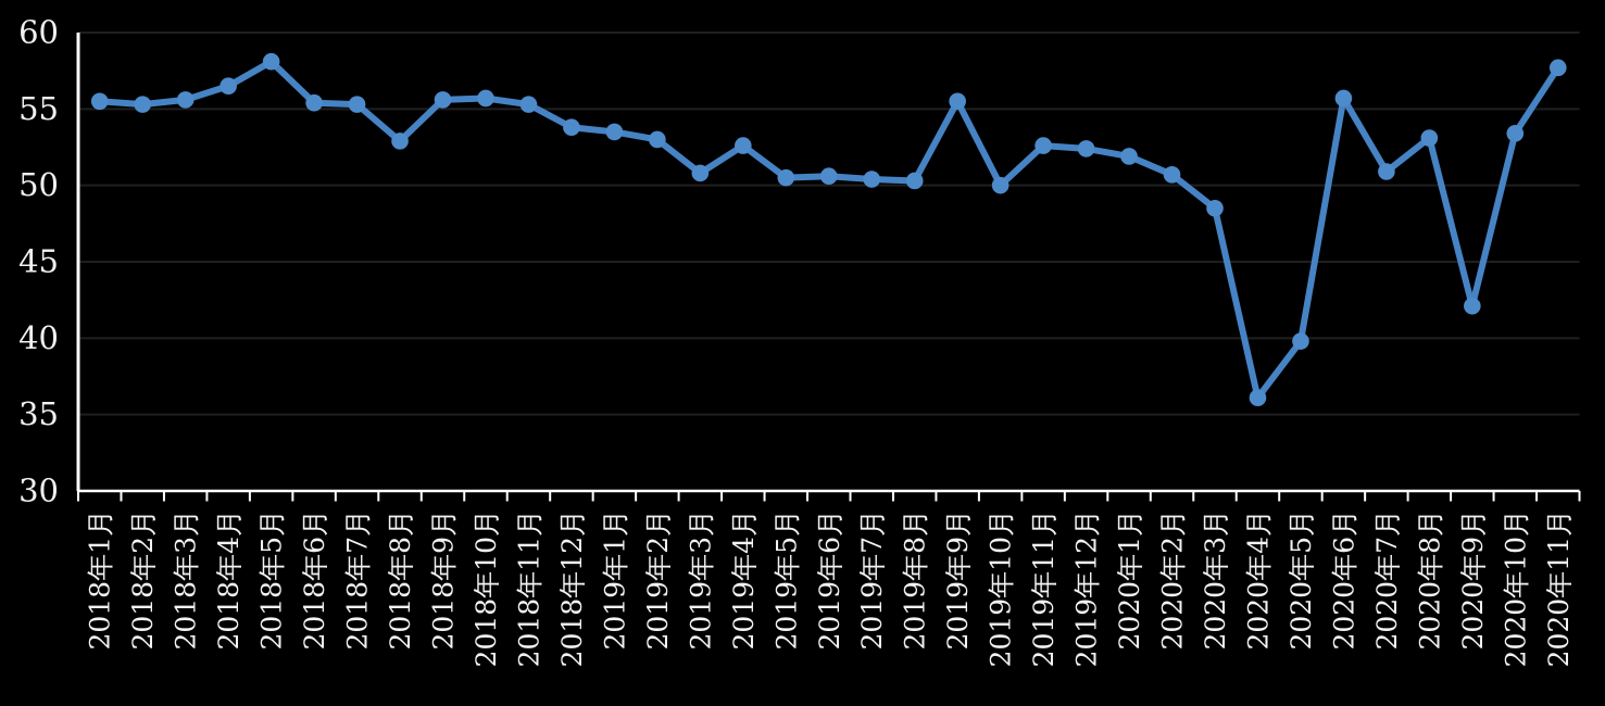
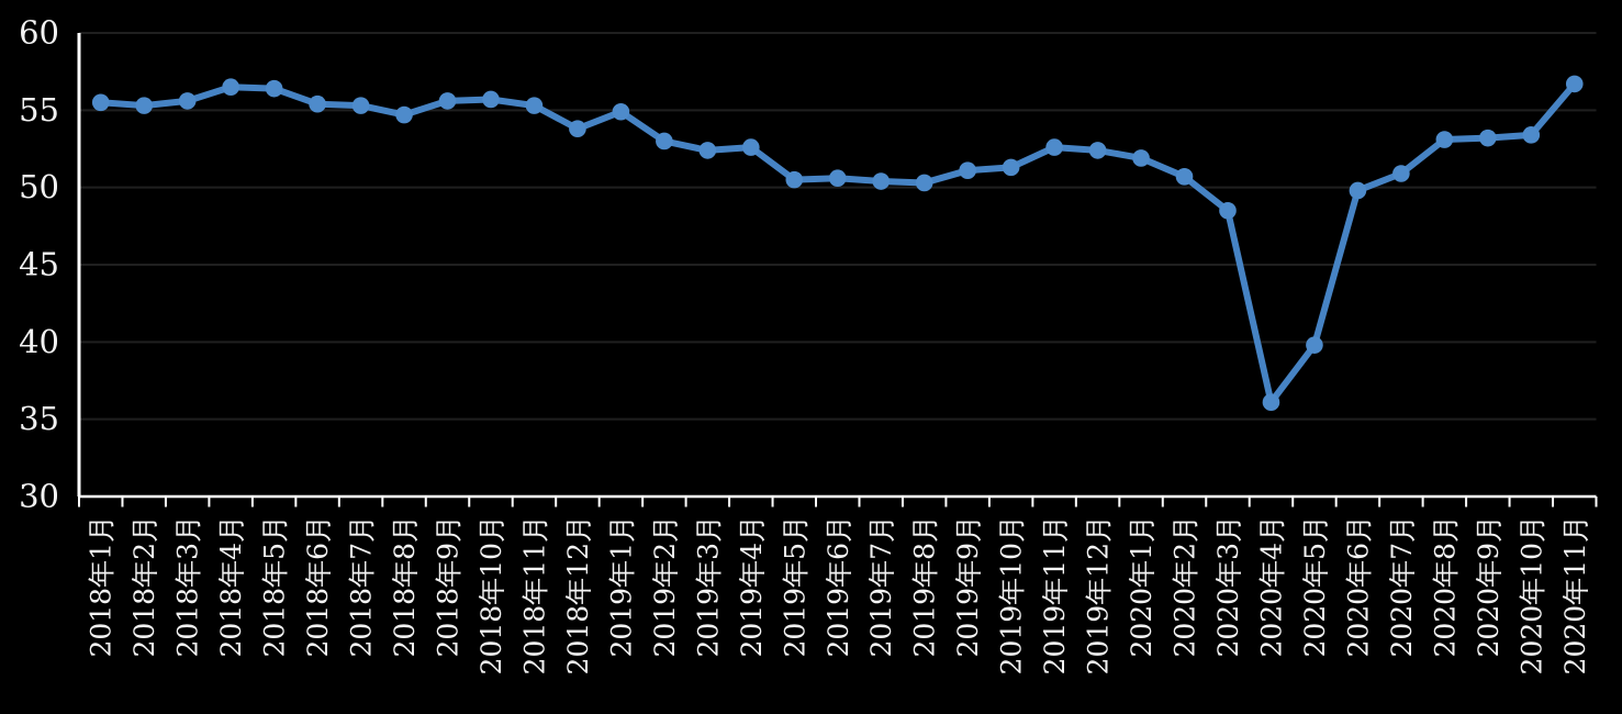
2018年5月: 58.1 -> 56.4
2018年8月: 52.9 -> 54.7
2019年1月: 53.5 -> 54.9
2019年3月: 50.8 -> 52.4
2019年9月: 55.5 -> 51.1
2019年10月: 50.0 -> 51.3
2020年6月: 55.7 -> 49.8
2020年9月: 42.1 -> 53.2
2020年11月: 57.7 -> 56.7
